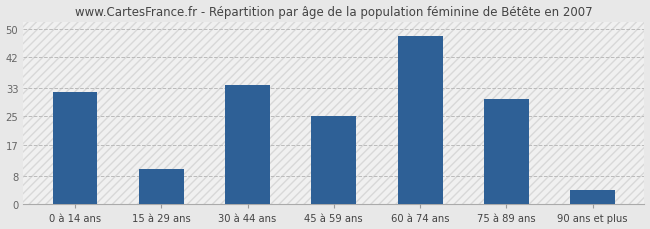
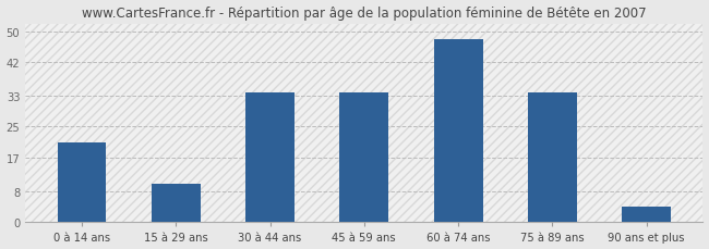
0 à 14 ans: 32 -> 21
45 à 59 ans: 25 -> 34
75 à 89 ans: 30 -> 34
